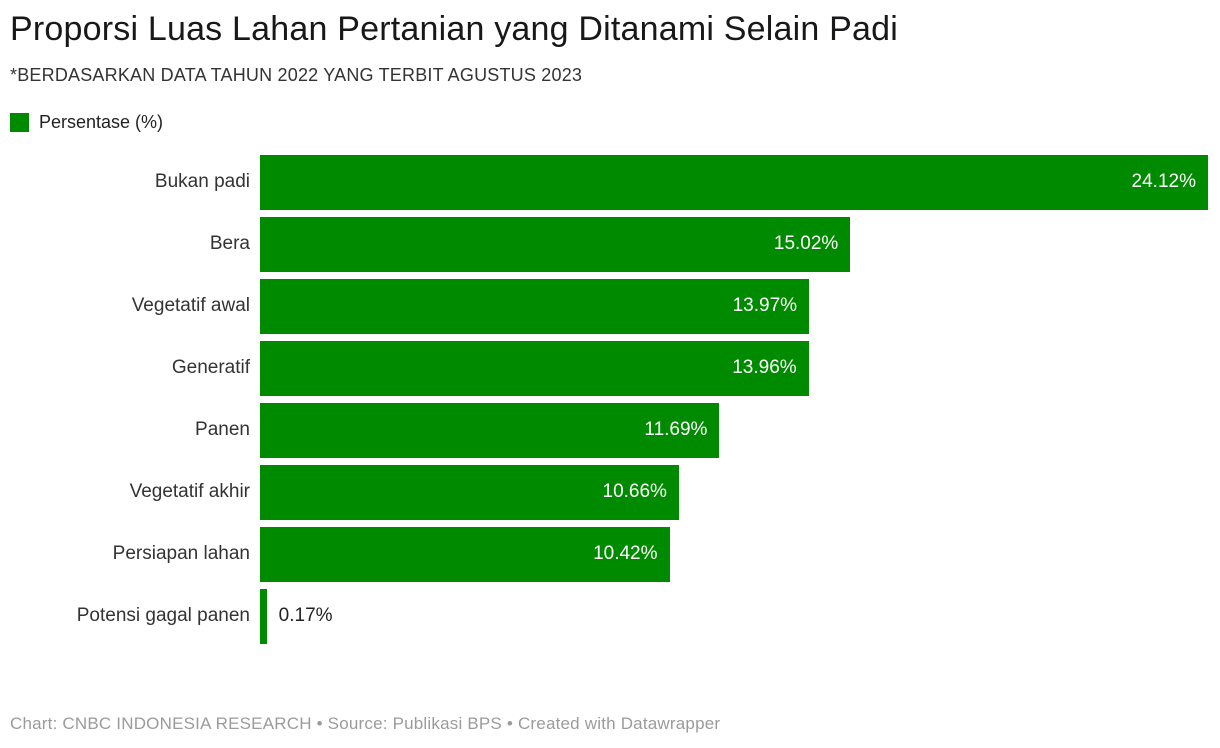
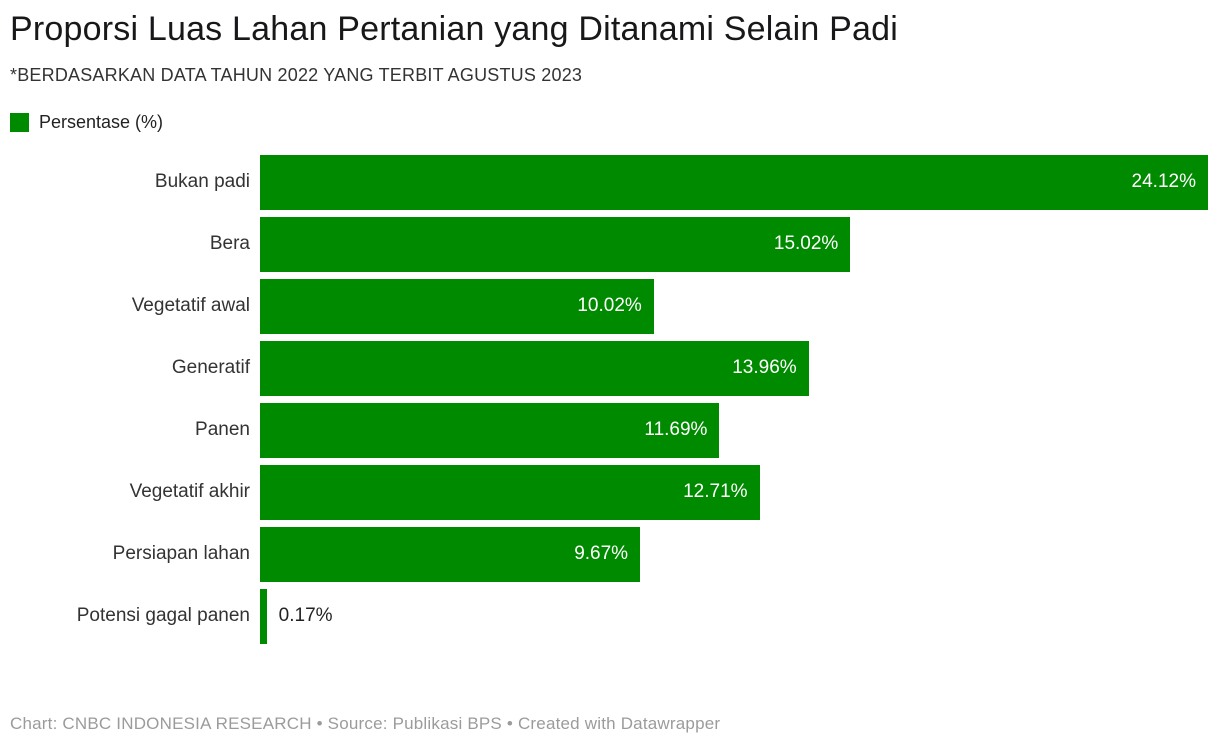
Vegetatif awal: 13.97% -> 10.02%
Vegetatif akhir: 10.66% -> 12.71%
Persiapan lahan: 10.42% -> 9.67%
